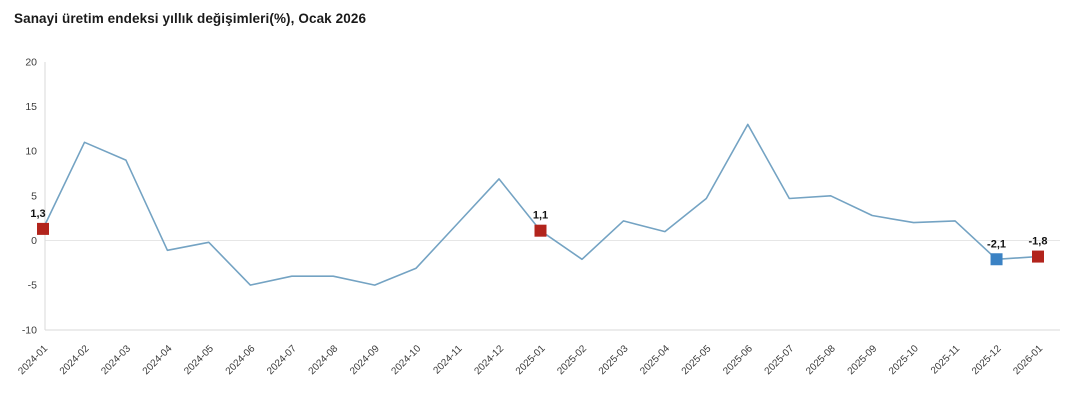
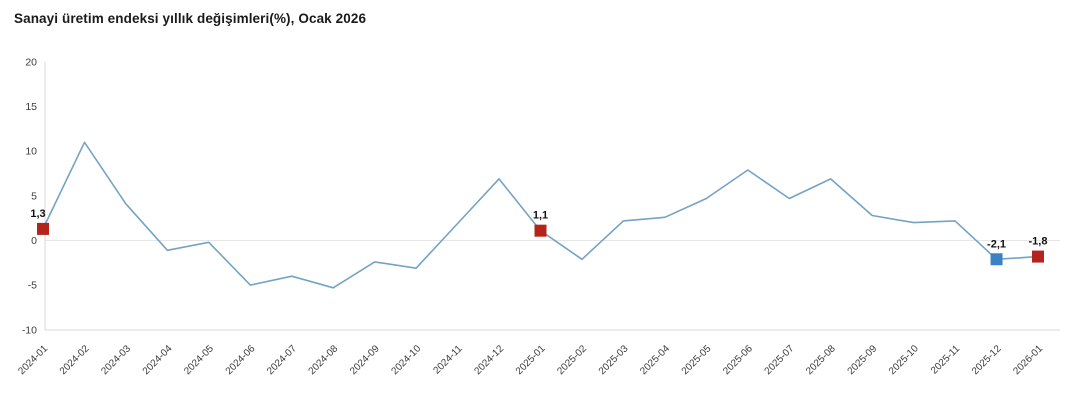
2024-03: 9 -> 4
2024-08: -4 -> -5
2024-09: -5 -> -2
2025-04: 1 -> 3
2025-06: 13 -> 8
2025-08: 5 -> 7
